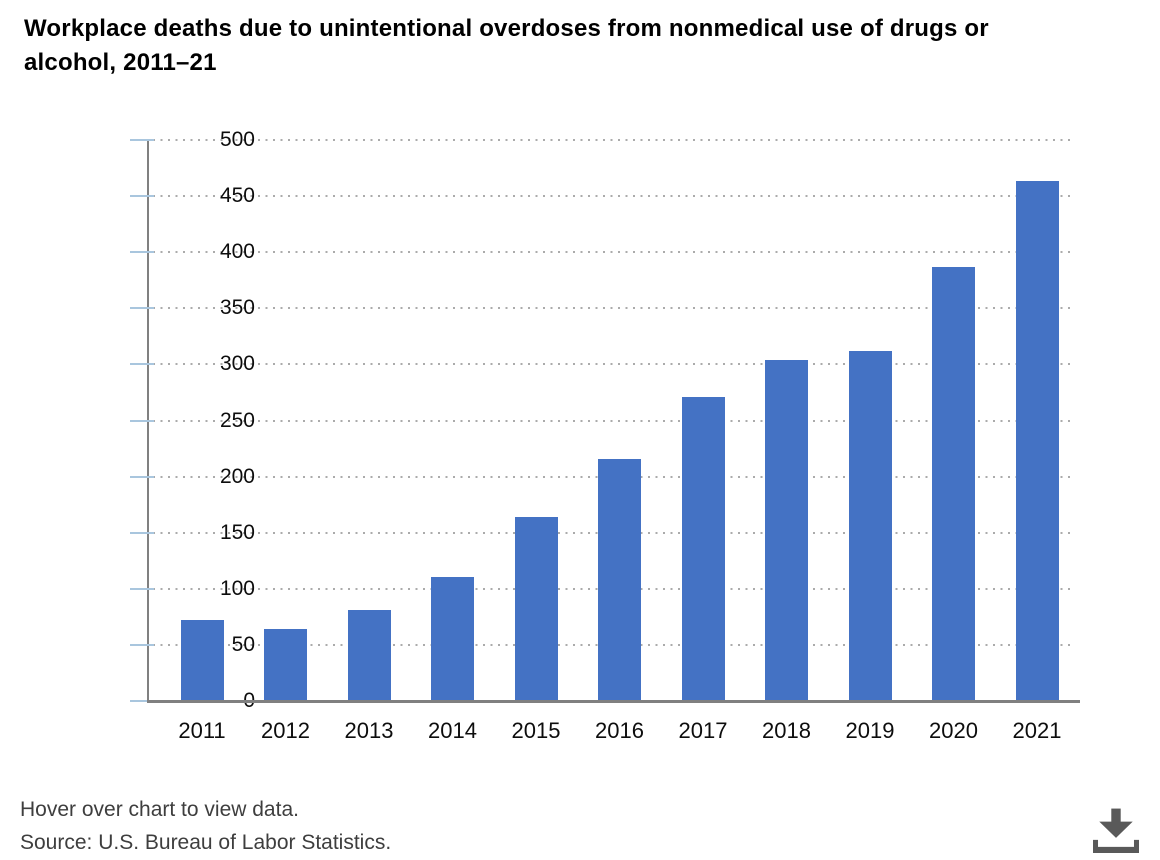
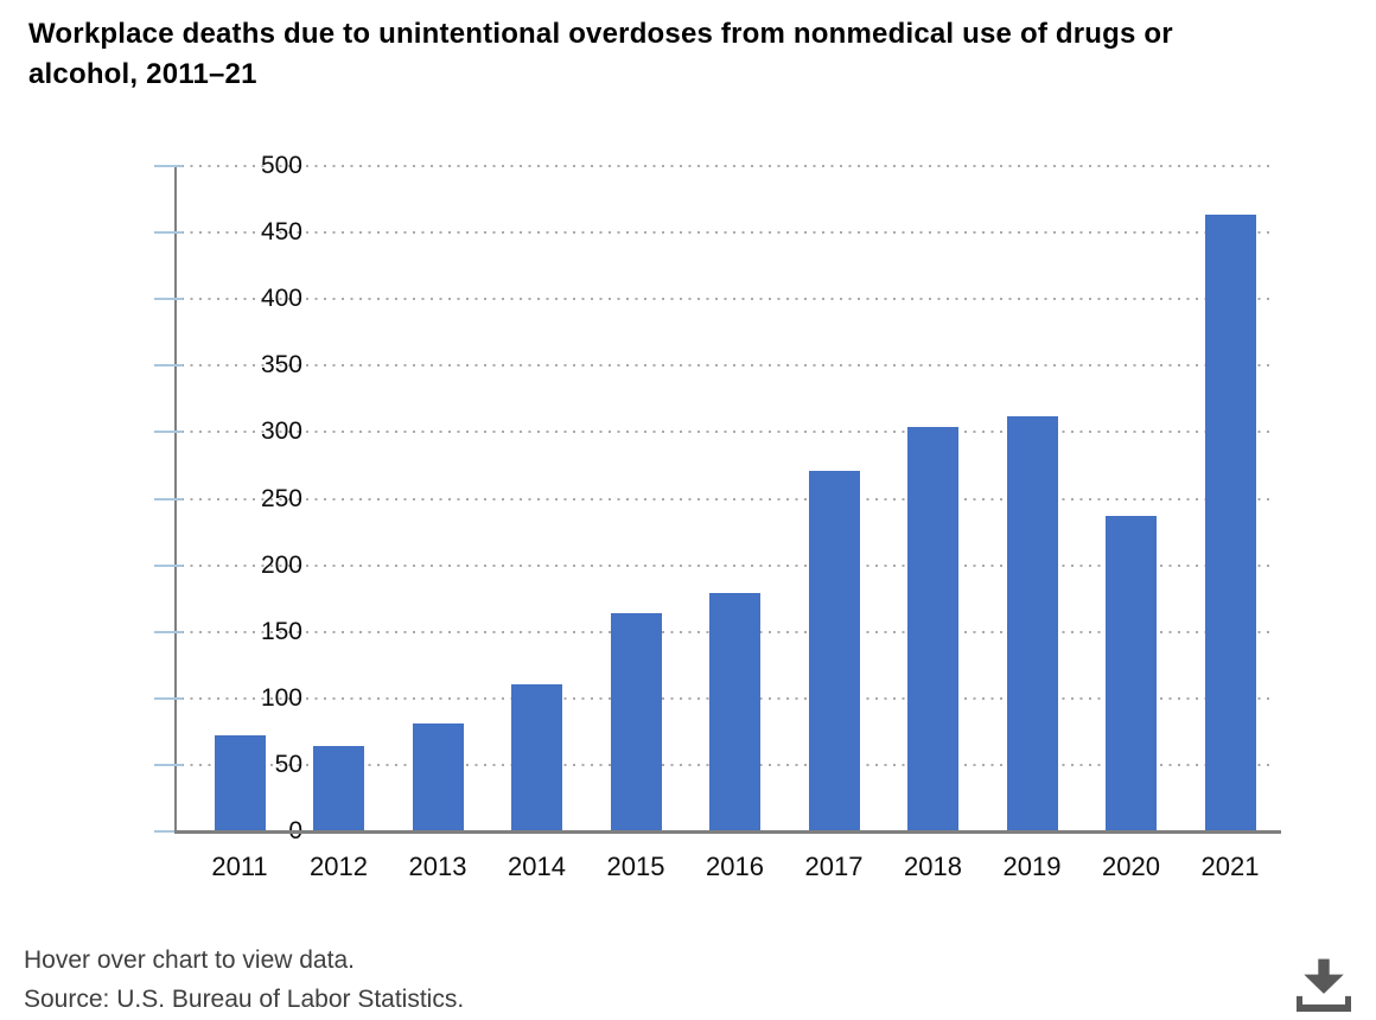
2016: 217 -> 180
2020: 388 -> 238
